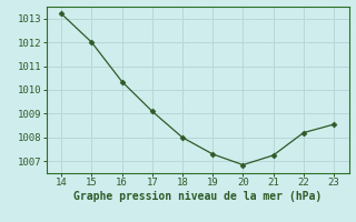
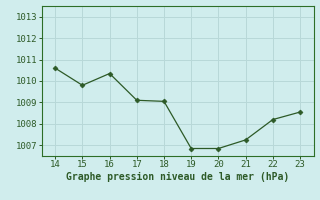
14: 1013.20 -> 1010.60
15: 1012.00 -> 1009.80
18: 1008.00 -> 1009.05
19: 1007.30 -> 1006.85
